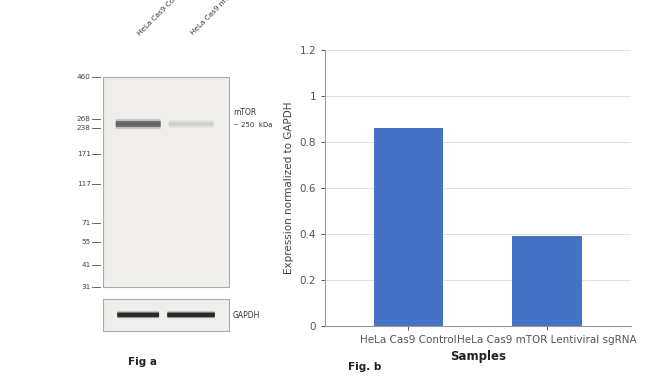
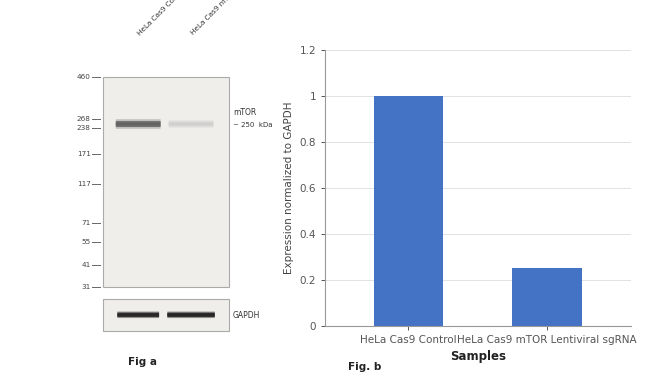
HeLa Cas9 Control: 0.86 -> 1.00
HeLa Cas9 mTOR Lentiviral sgRNA: 0.39 -> 0.25
